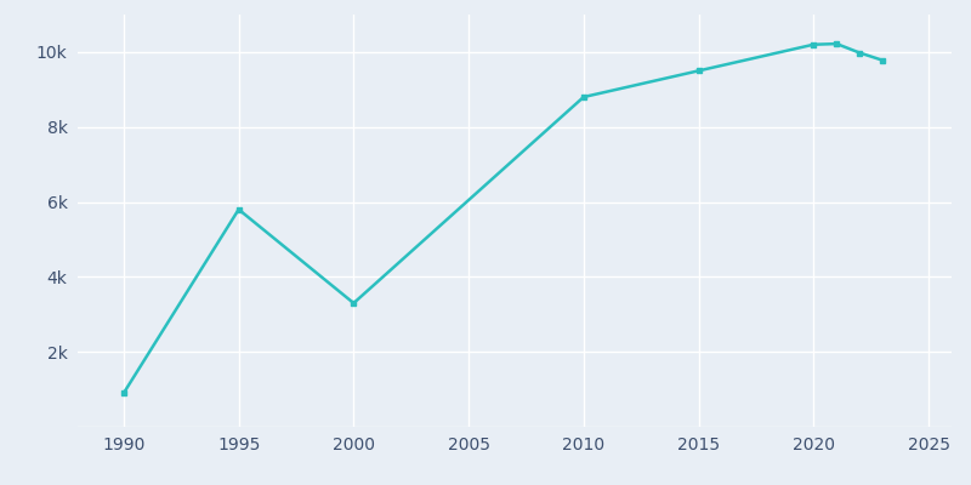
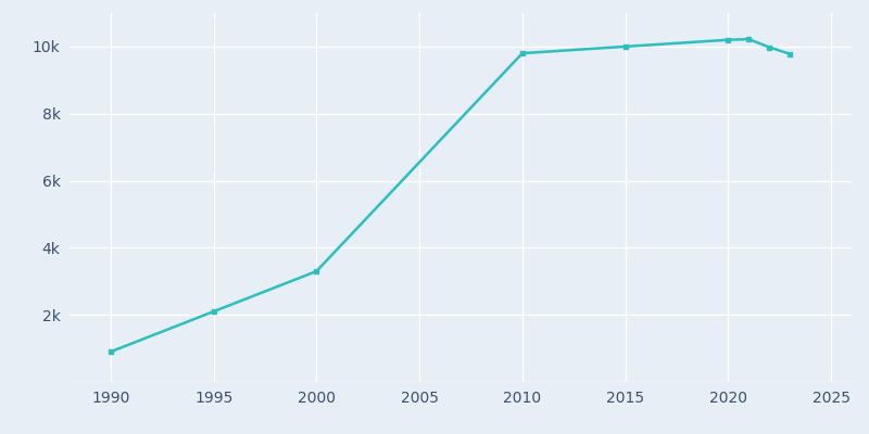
1995: 5.80k -> 2.10k
2010: 8.80k -> 9.80k
2015: 9.50k -> 10.00k
